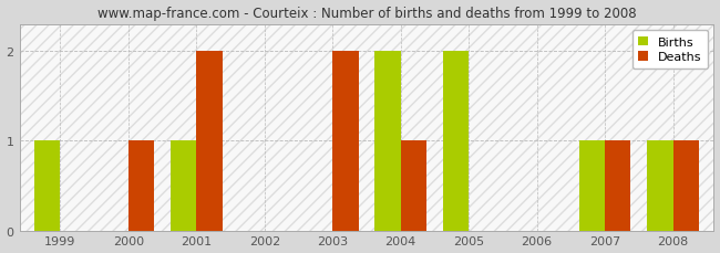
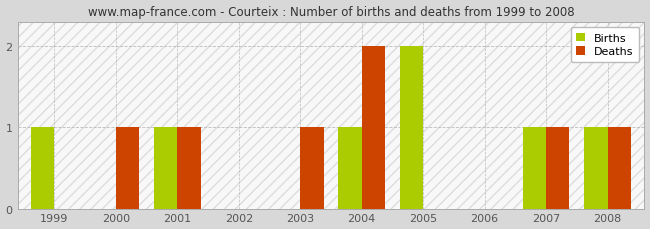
Deaths/2001: 2 -> 1
Deaths/2003: 2 -> 1
Births/2004: 2 -> 1
Deaths/2004: 1 -> 2
